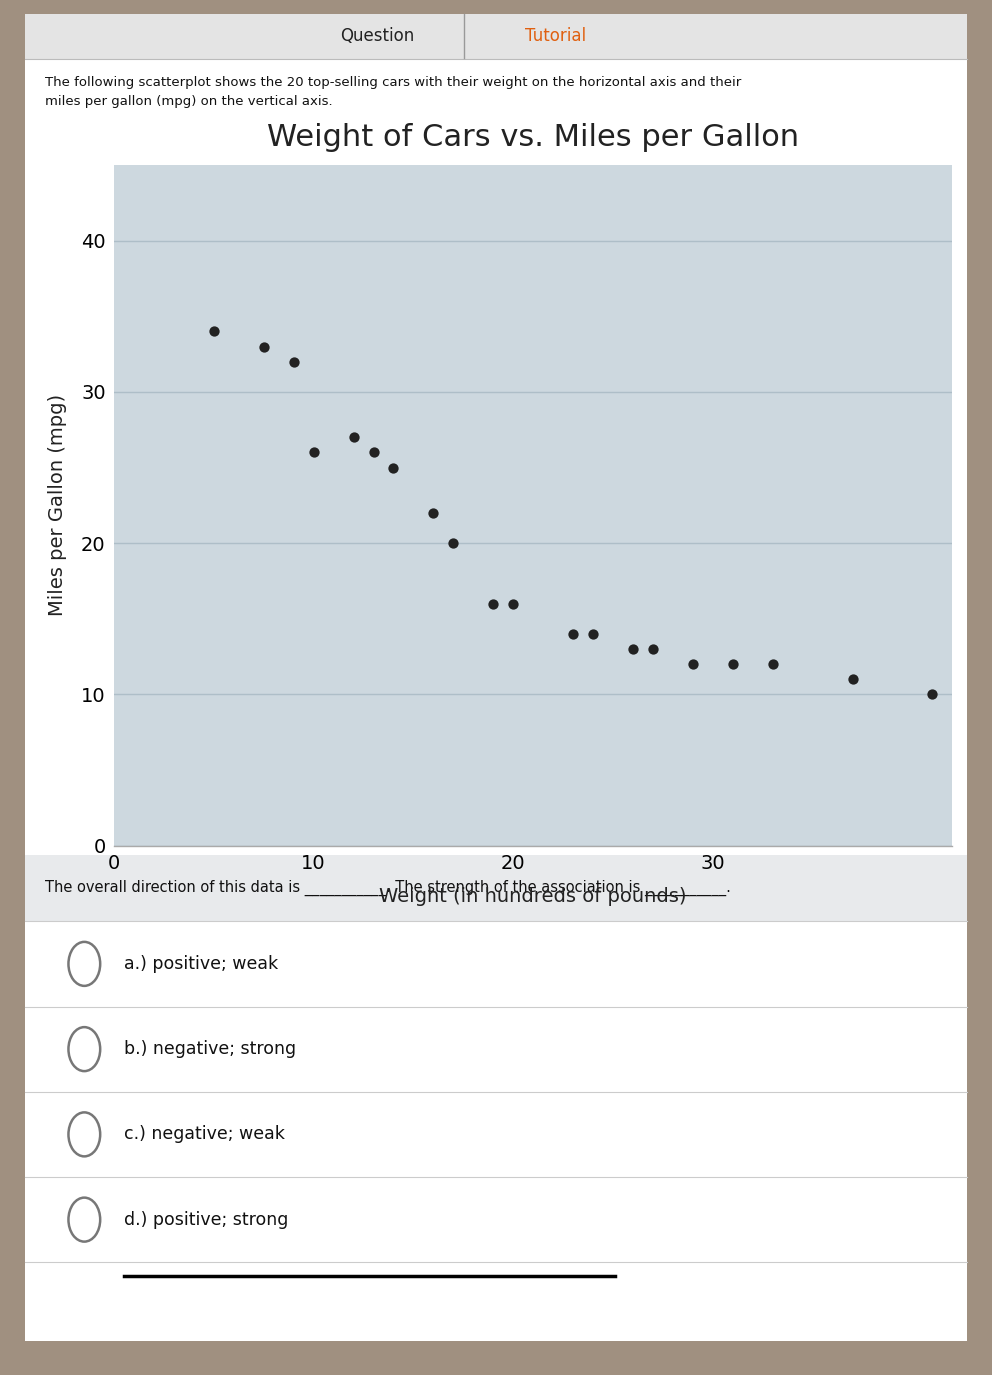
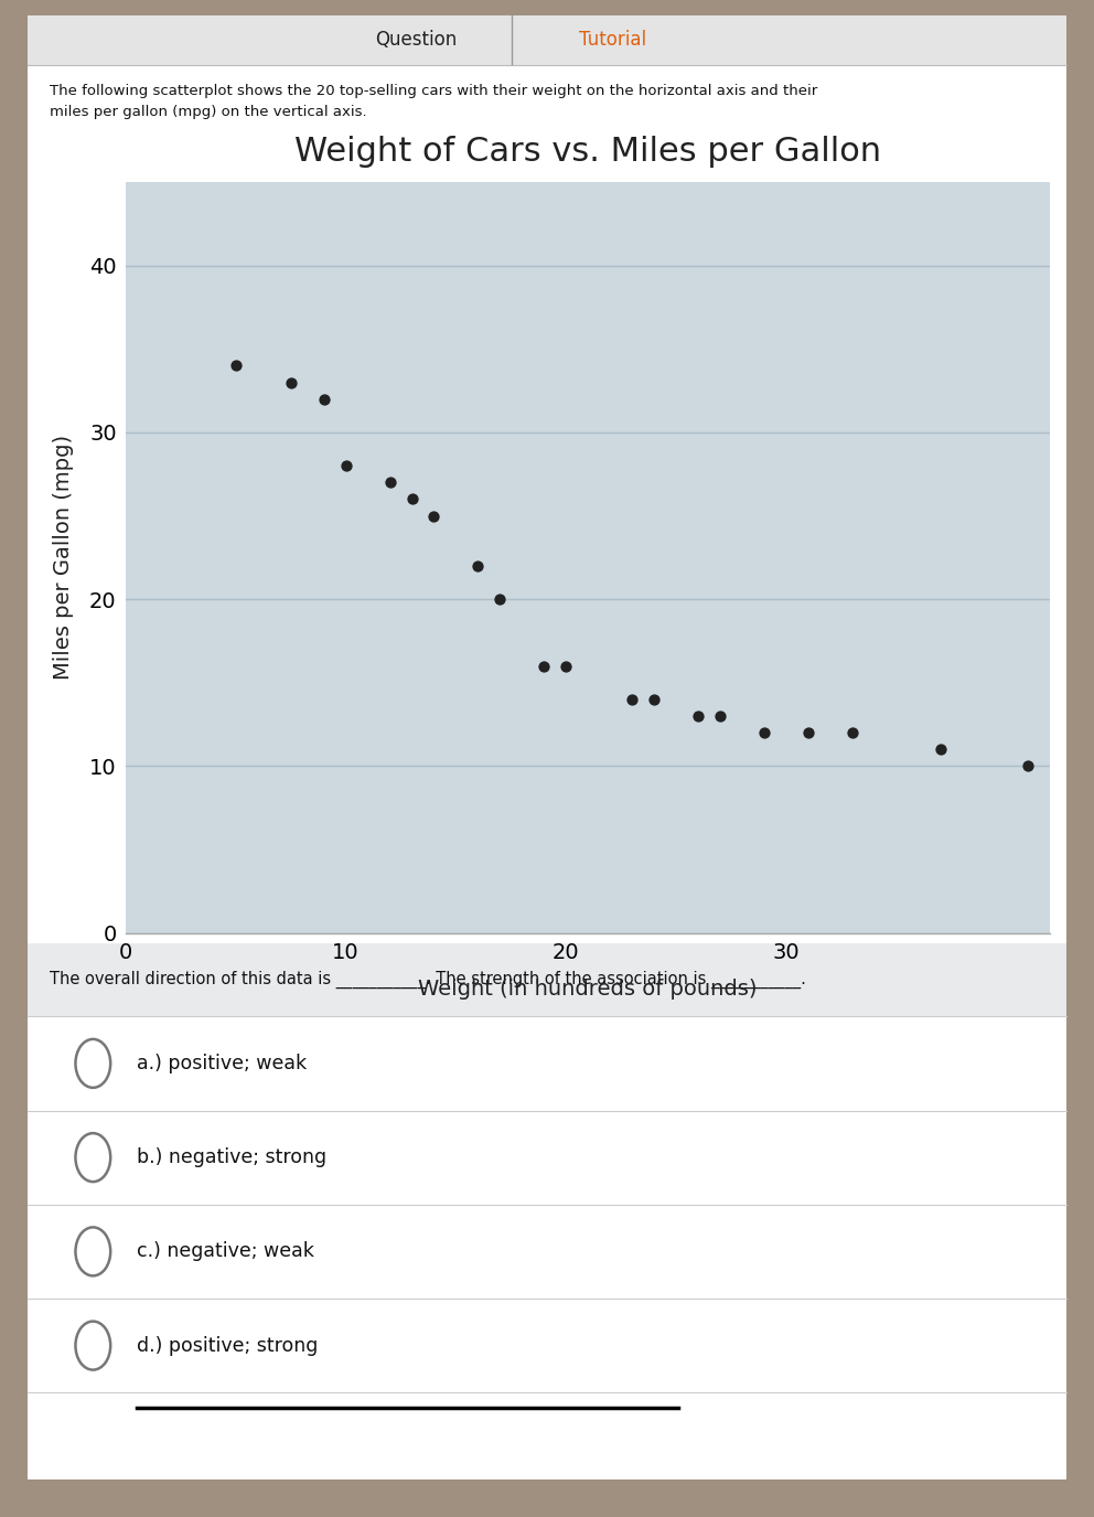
10: 26 -> 28
